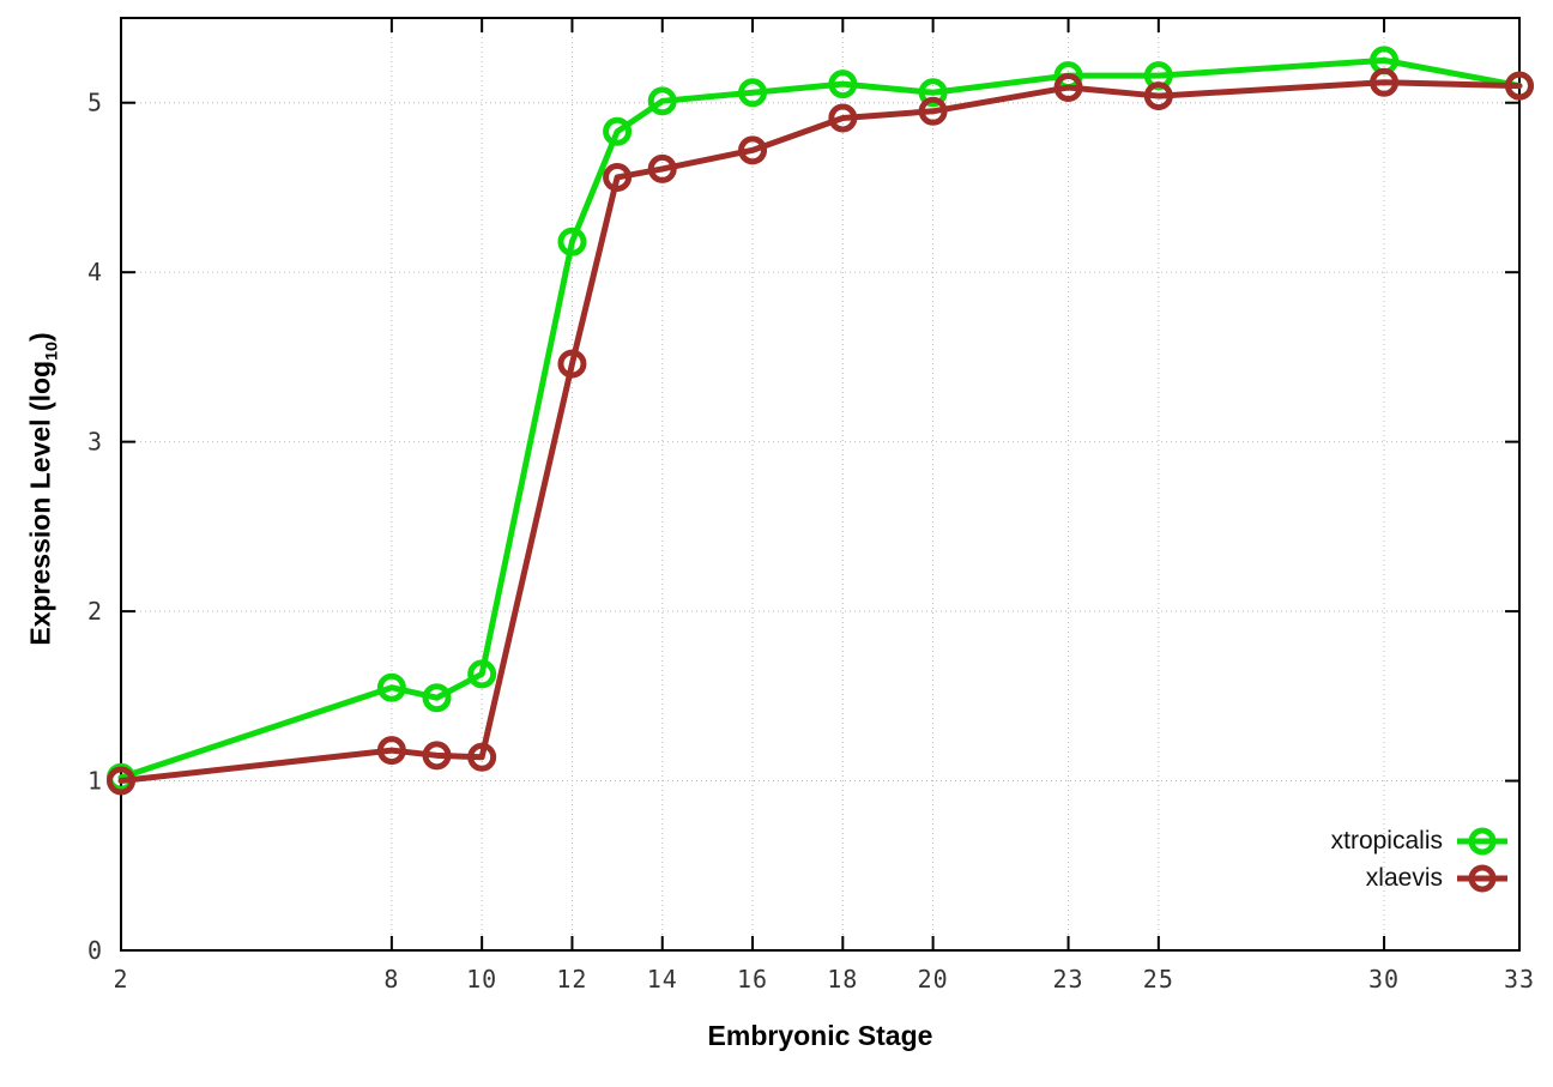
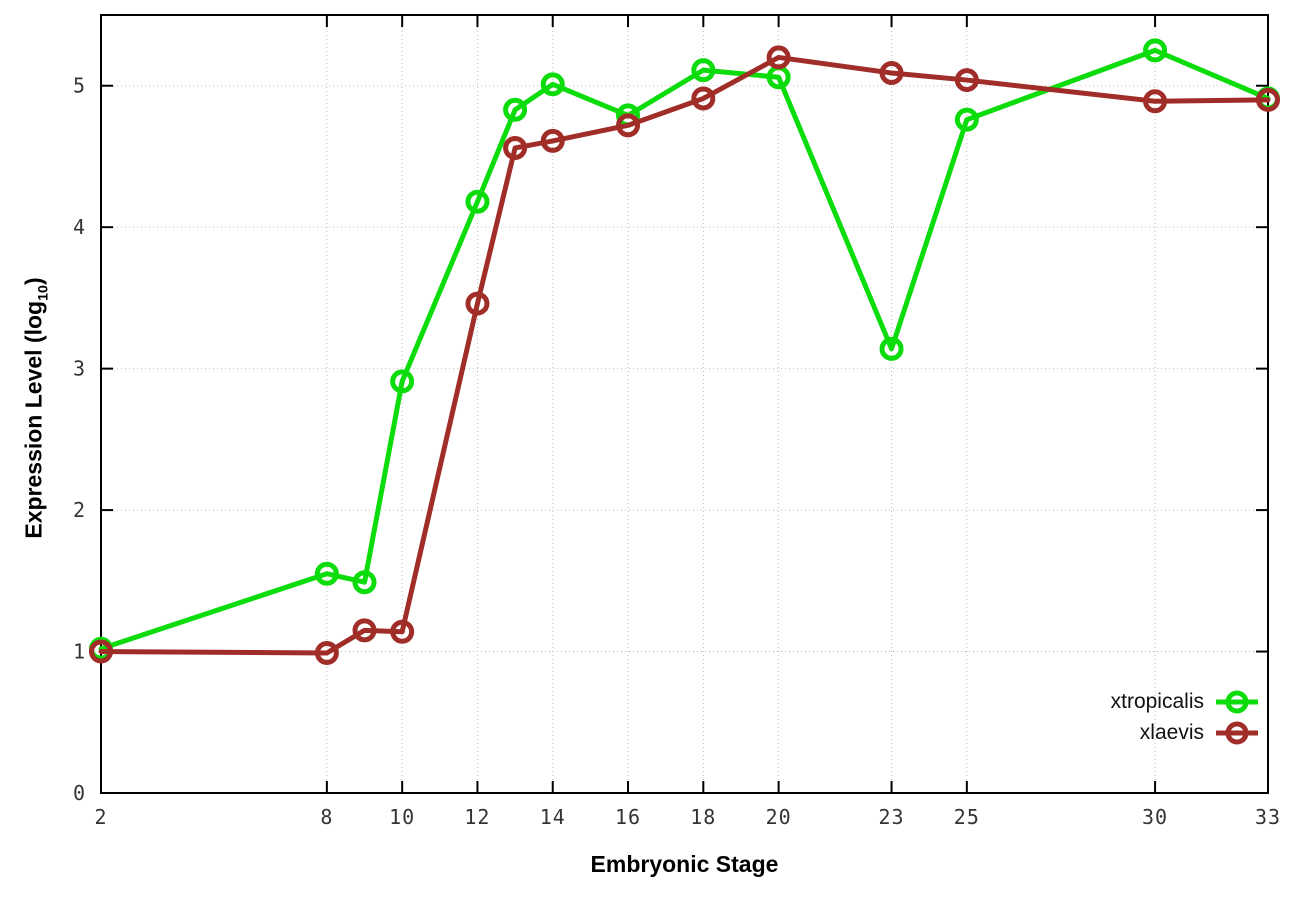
xlaevis/8: 1.18 -> 0.99
xtropicalis/10: 1.63 -> 2.91
xtropicalis/16: 5.06 -> 4.79
xlaevis/20: 4.95 -> 5.20
xtropicalis/23: 5.16 -> 3.14
xtropicalis/25: 5.16 -> 4.76
xlaevis/30: 5.12 -> 4.89
xtropicalis/33: 5.10 -> 4.91
xlaevis/33: 5.10 -> 4.90
